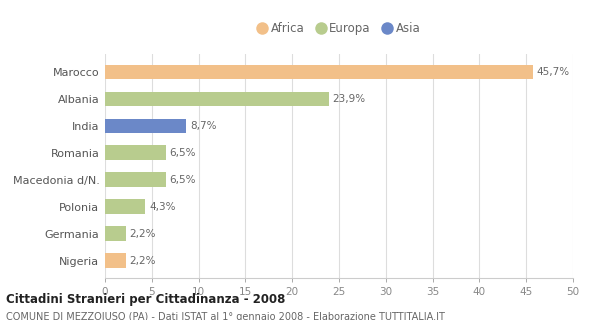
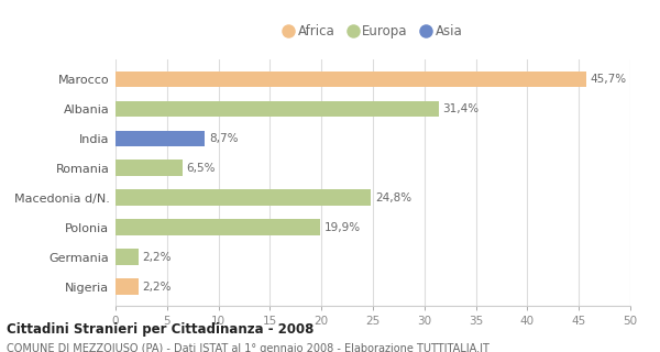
Albania: 23,9% -> 31,4%
Macedonia d/N.: 6,5% -> 24,8%
Polonia: 4,3% -> 19,9%
